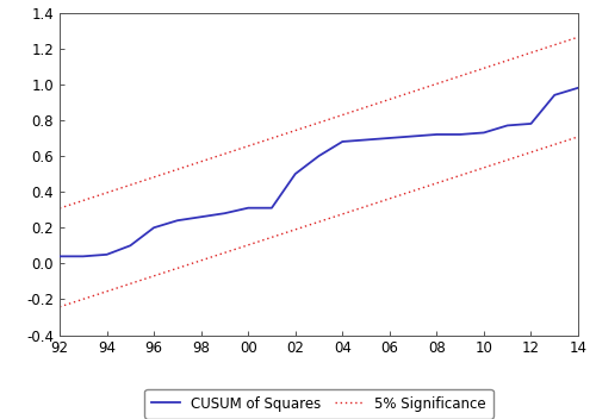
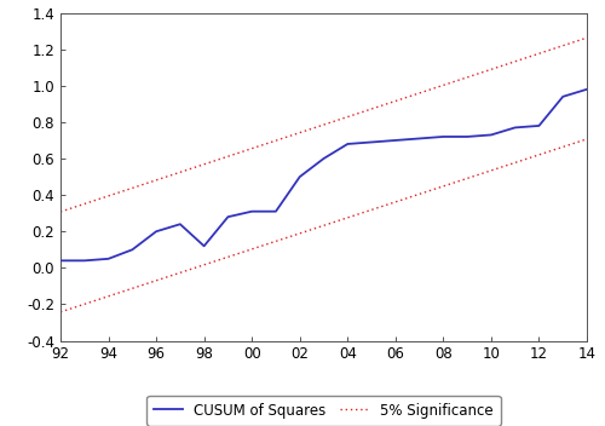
98: 0.26 -> 0.12
